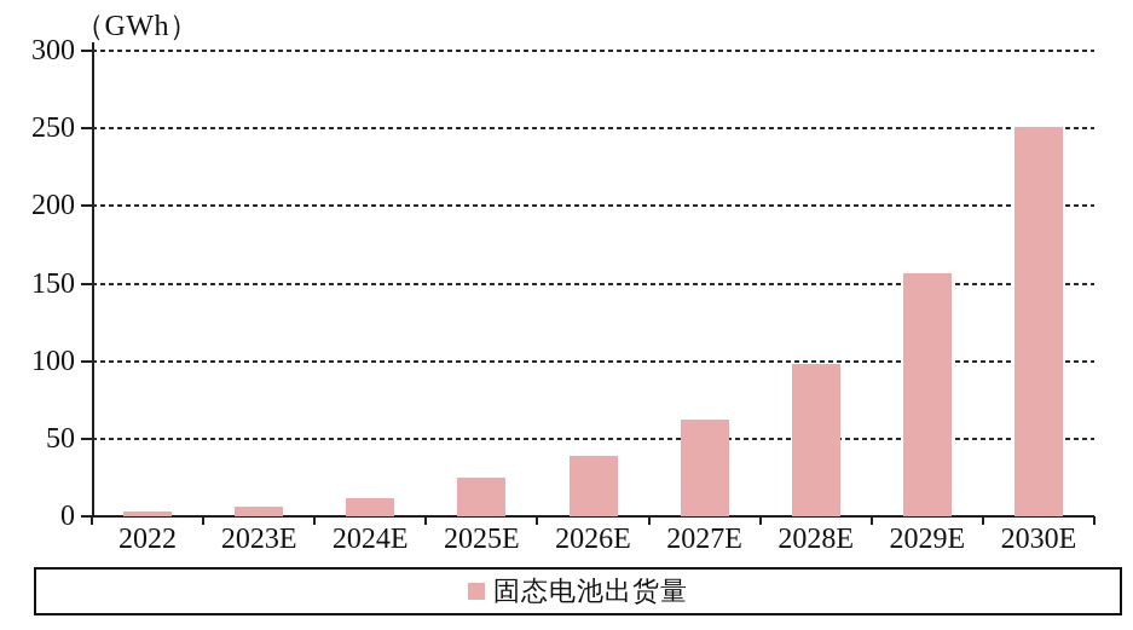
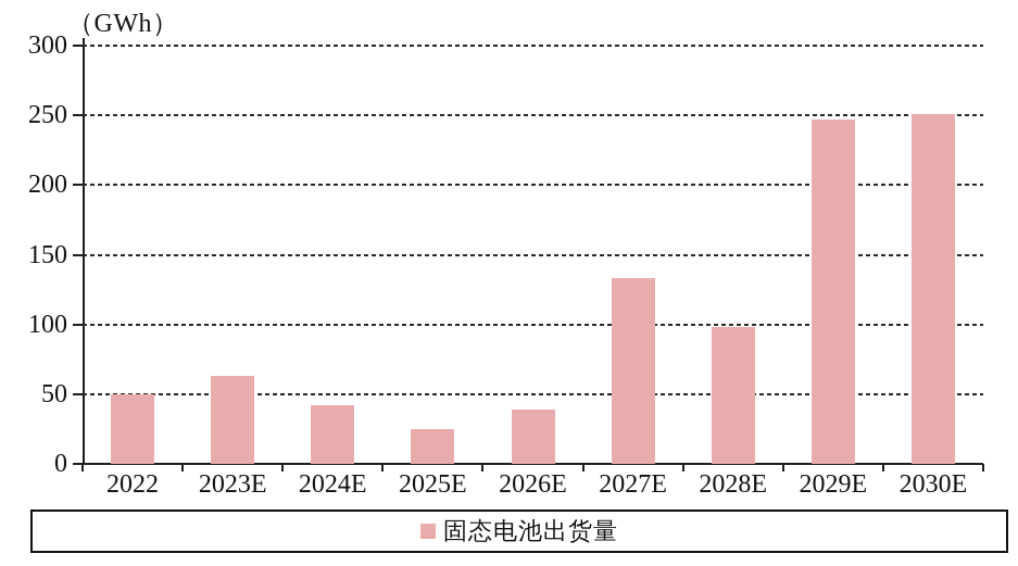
2022: 3 -> 50
2023E: 6 -> 63
2024E: 12 -> 42
2027E: 62 -> 133
2029E: 157 -> 247
